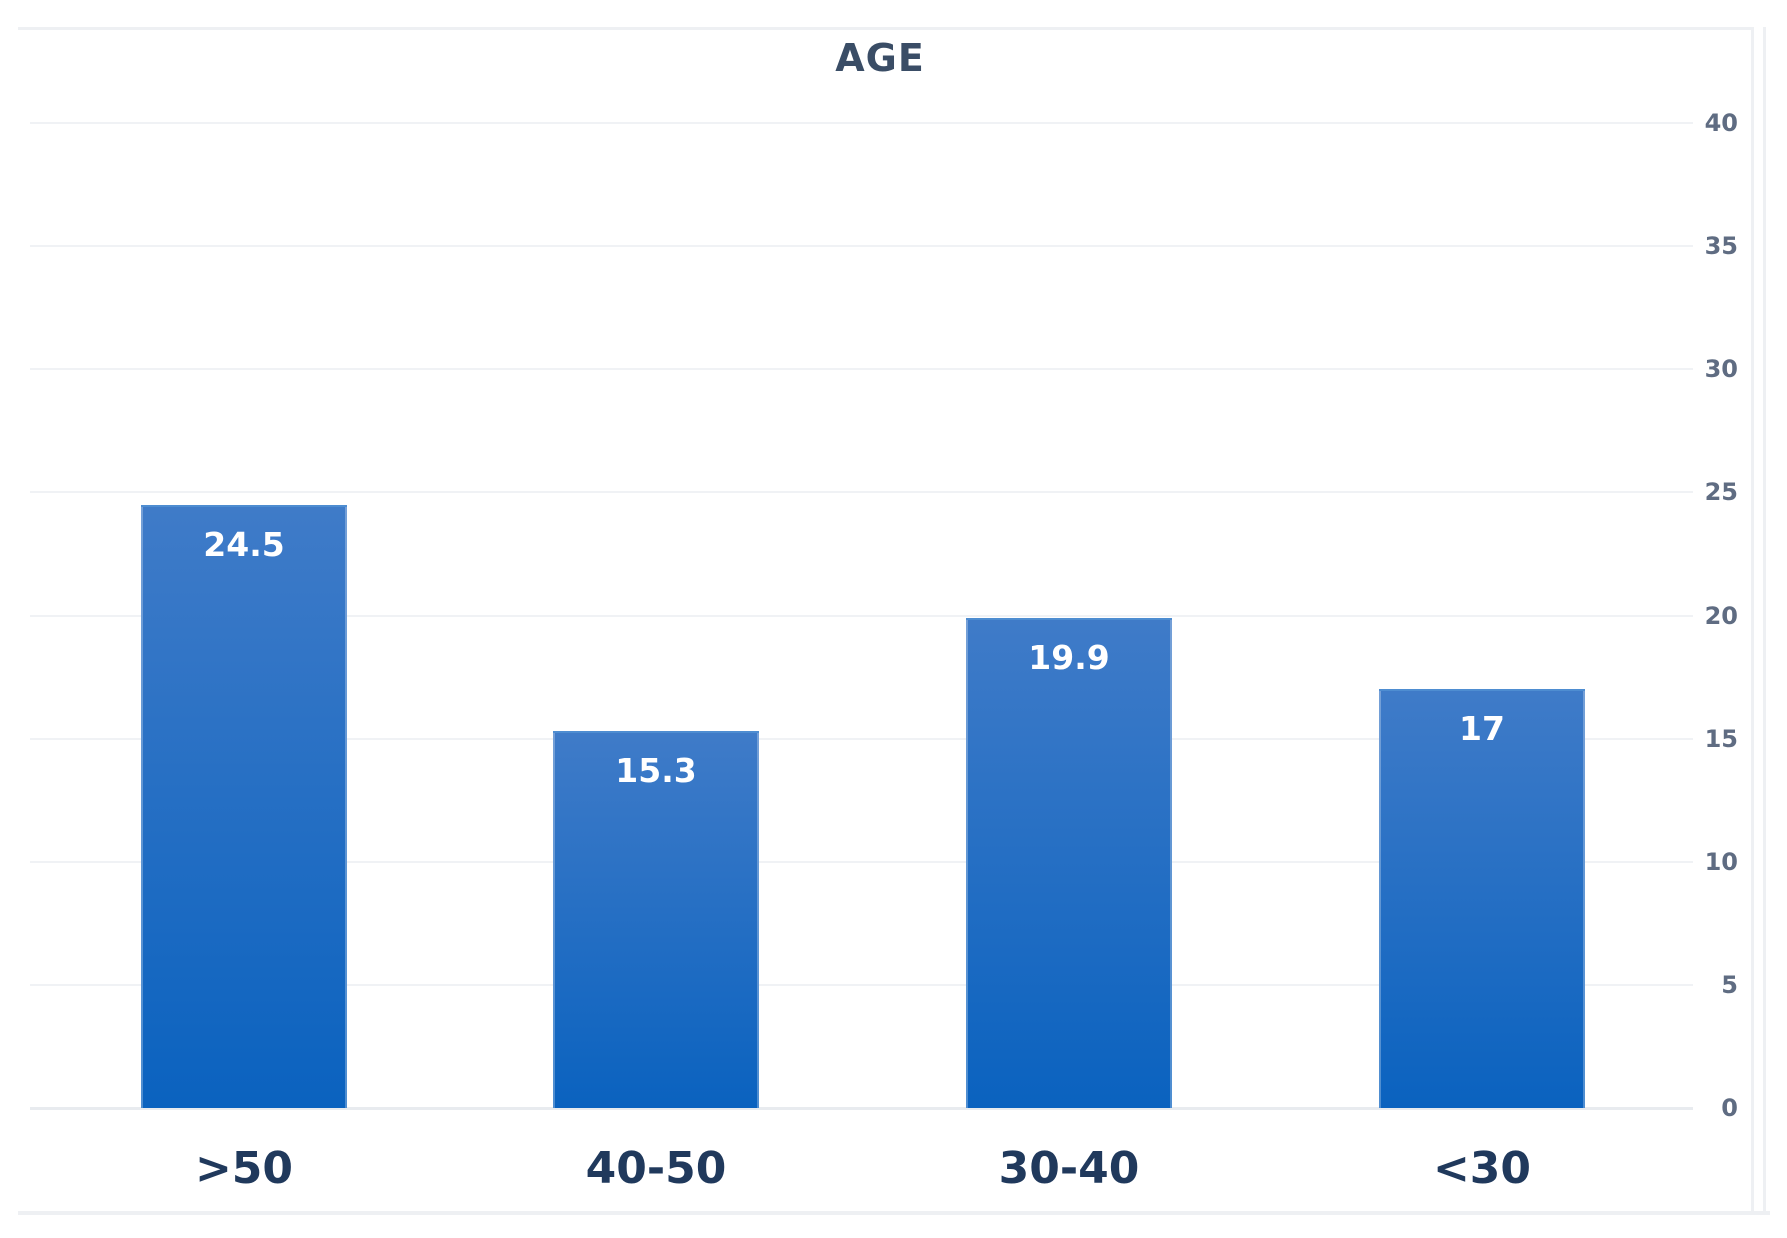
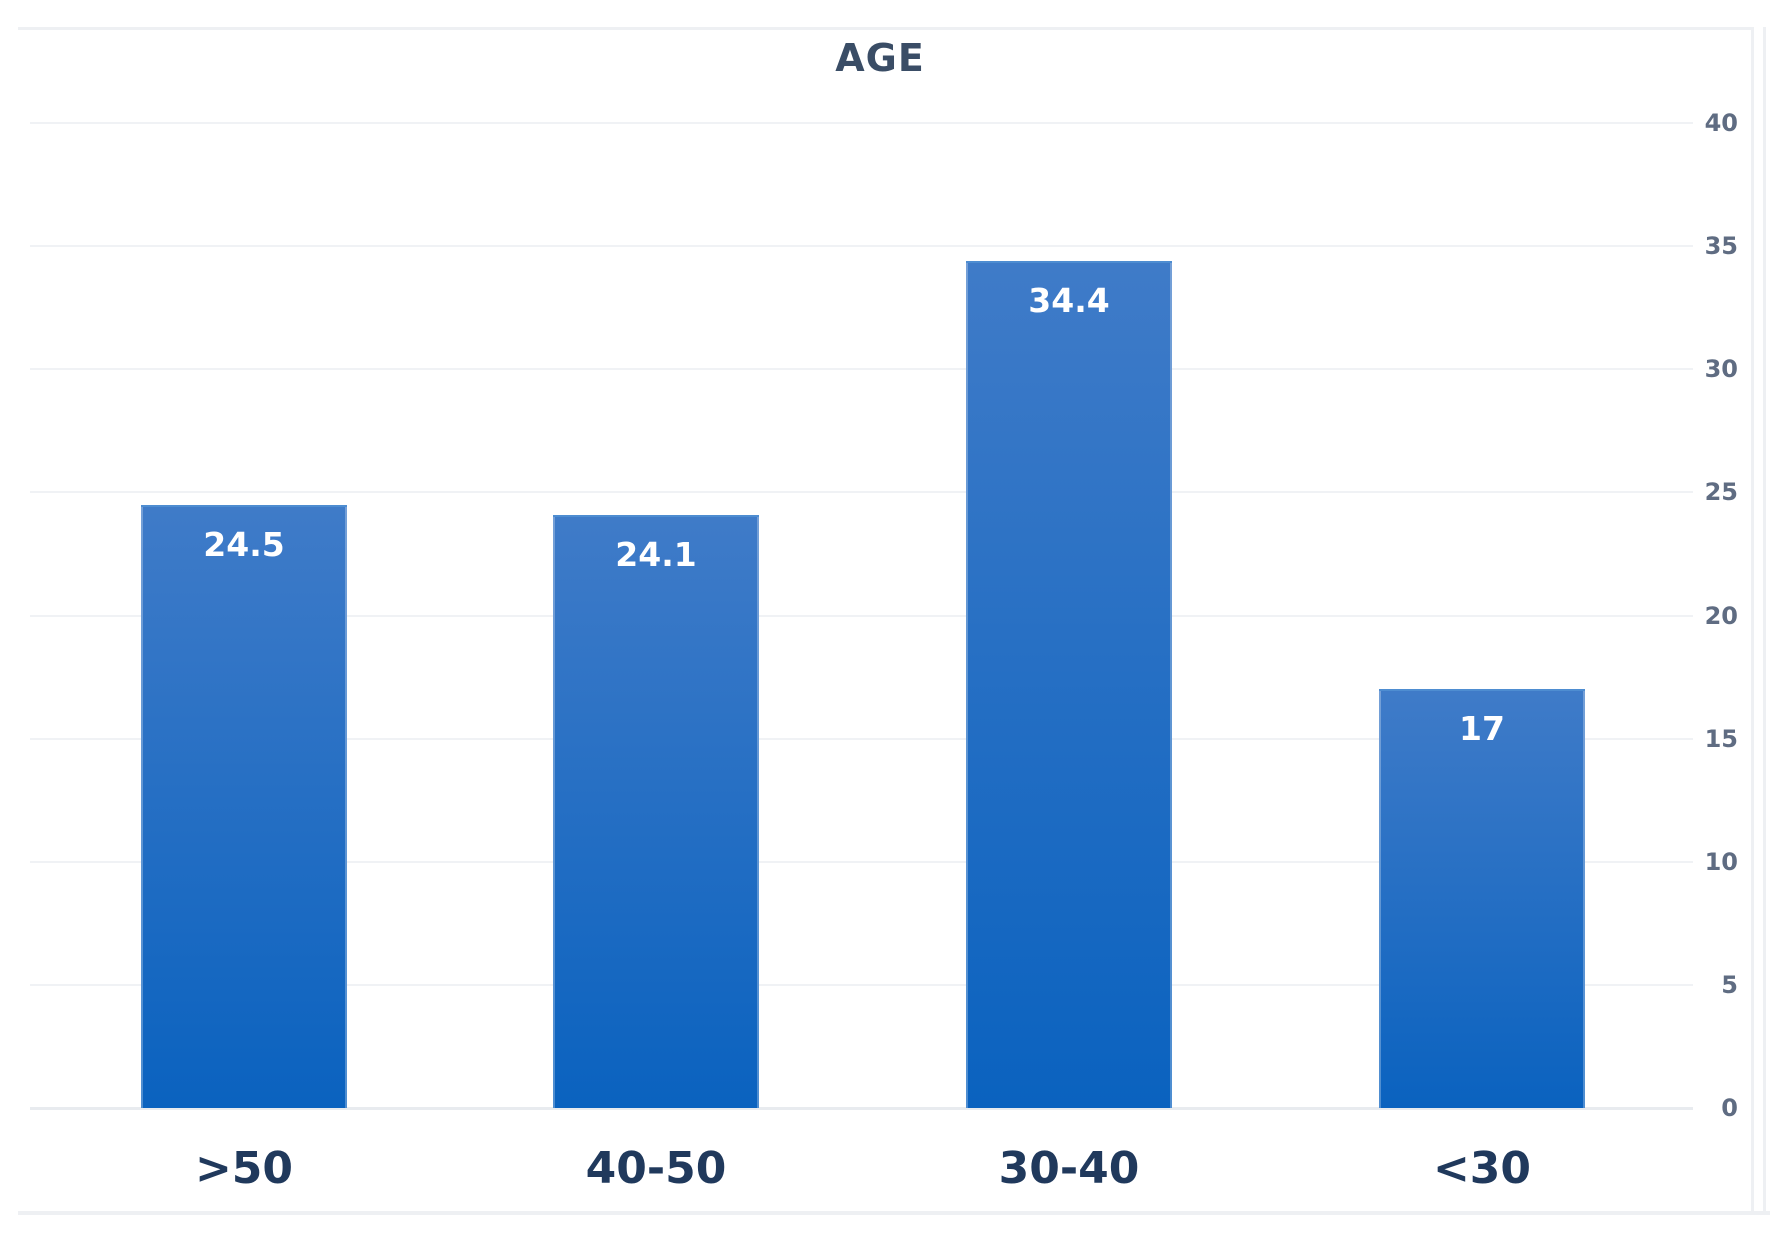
40-50: 15.3 -> 24.1
30-40: 19.9 -> 34.4
